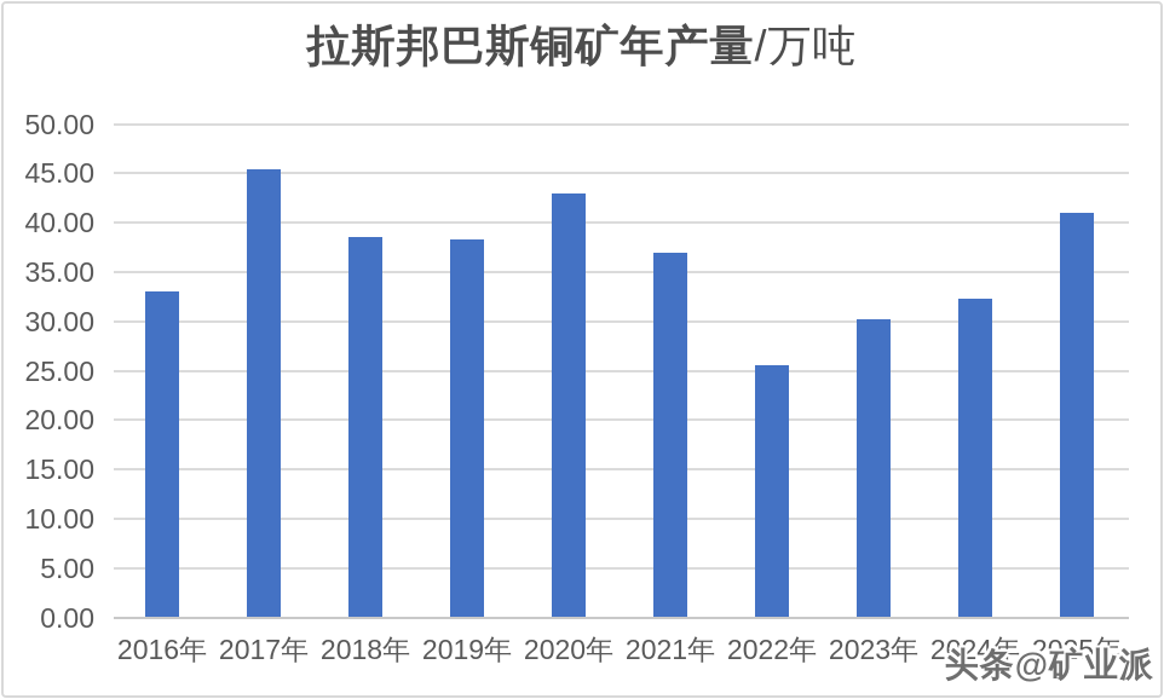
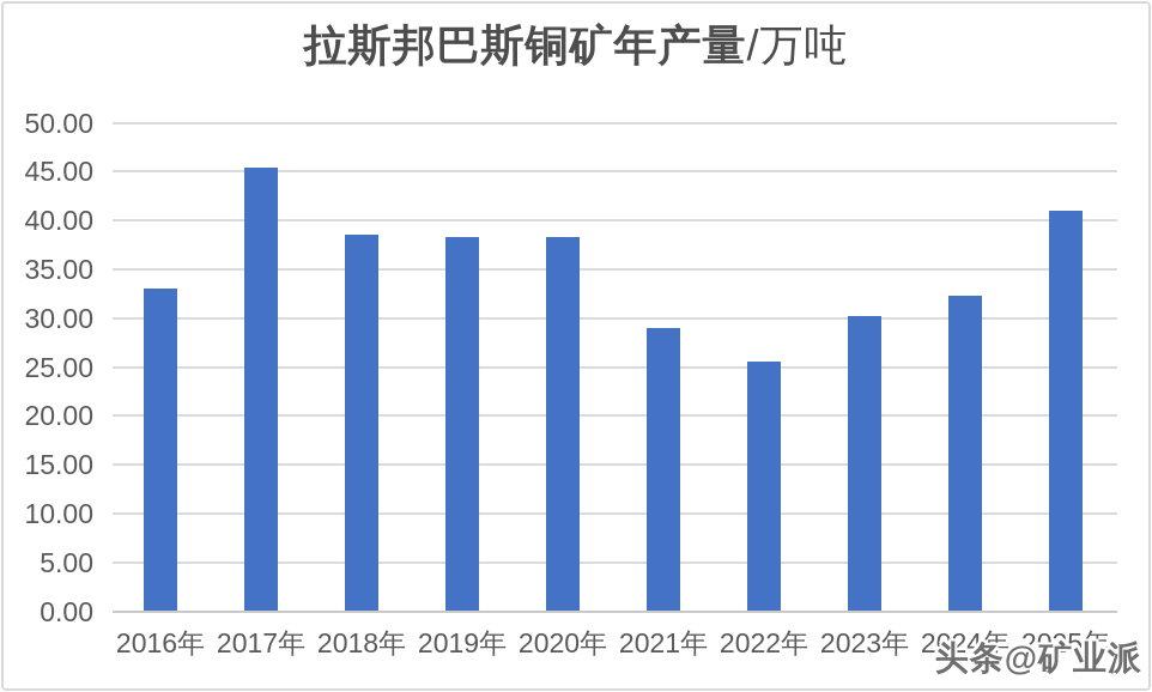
2020年: 43 -> 38
2021年: 37 -> 29
